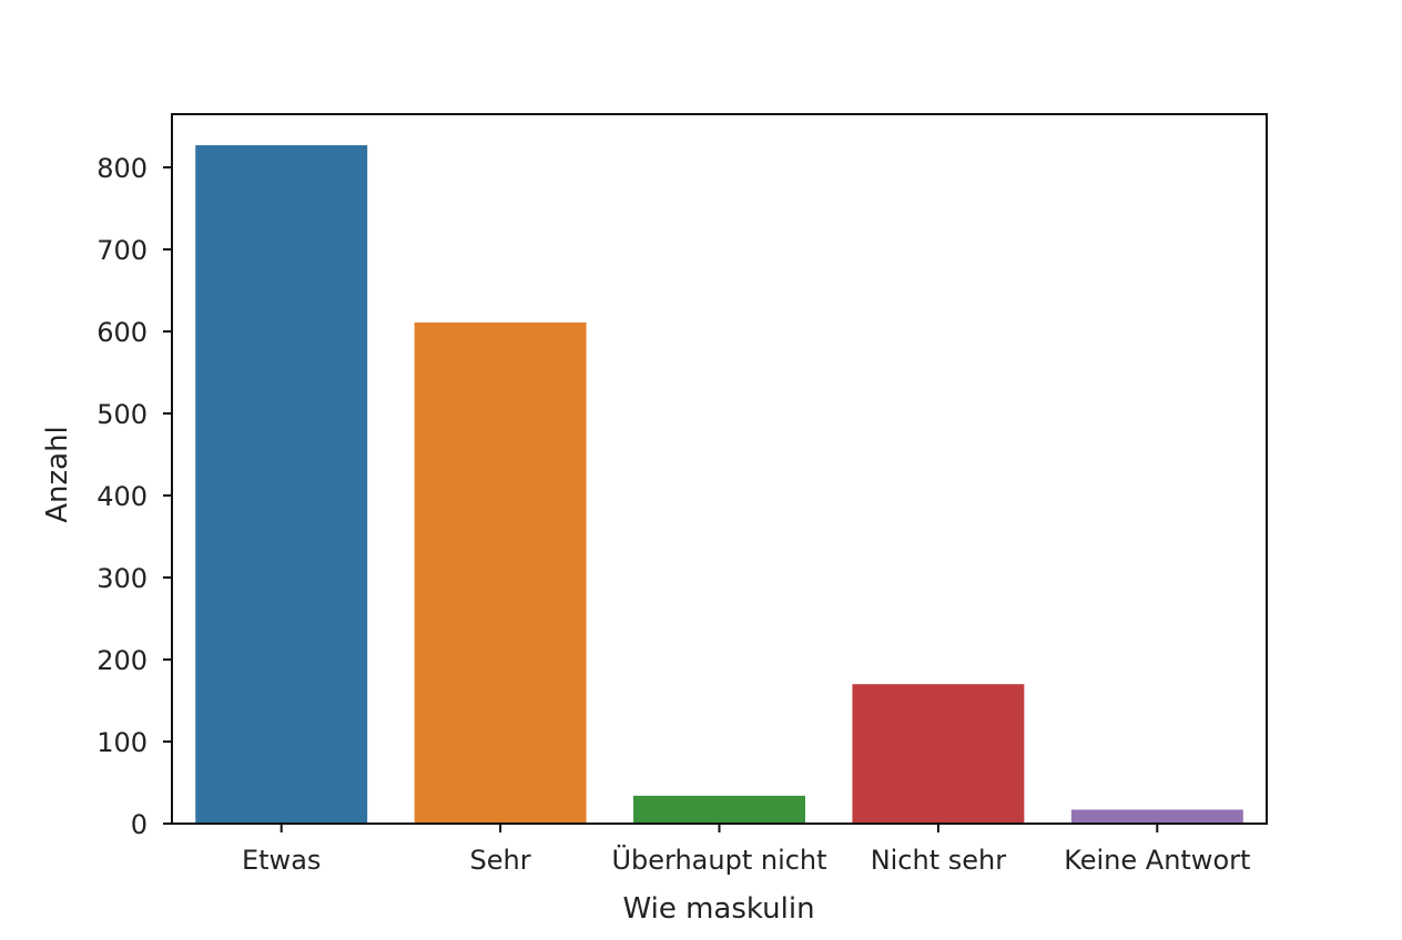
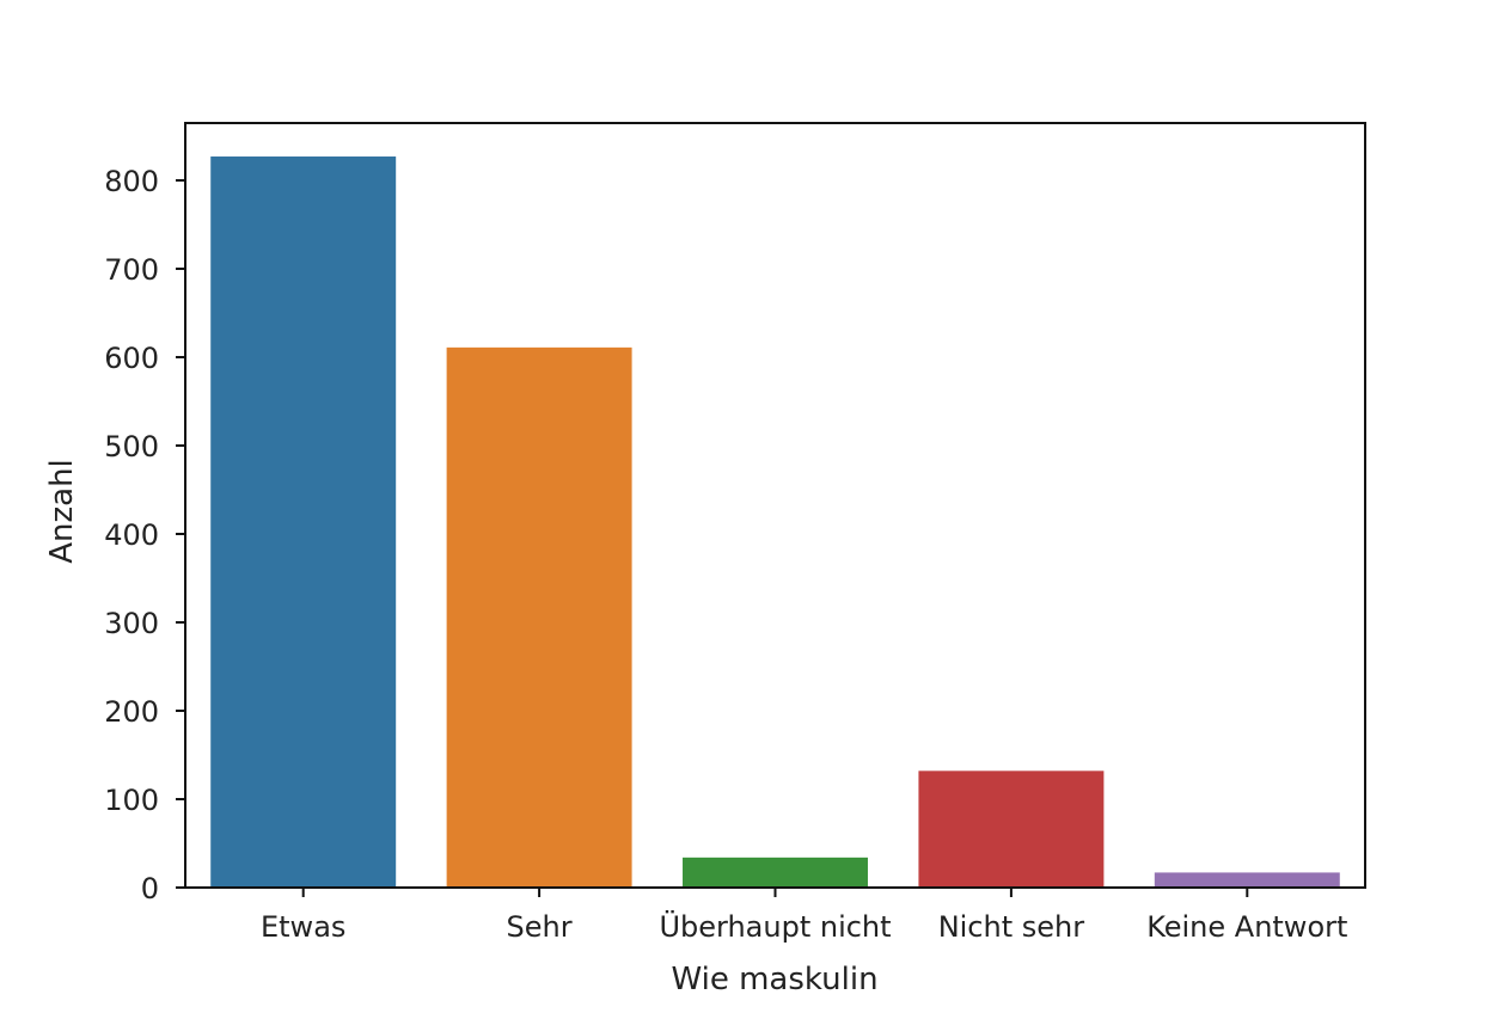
Nicht sehr: 170 -> 130
